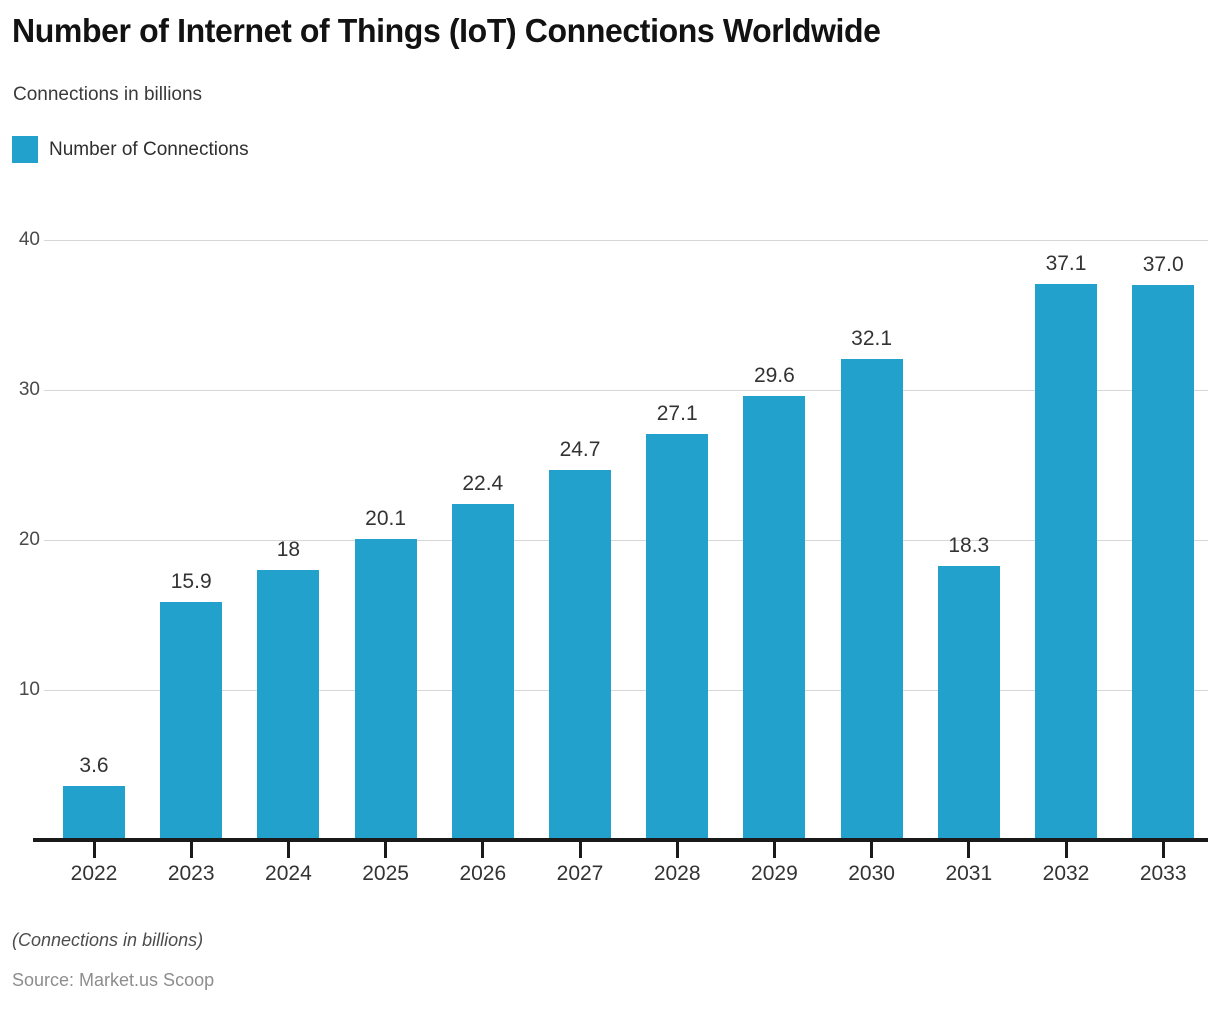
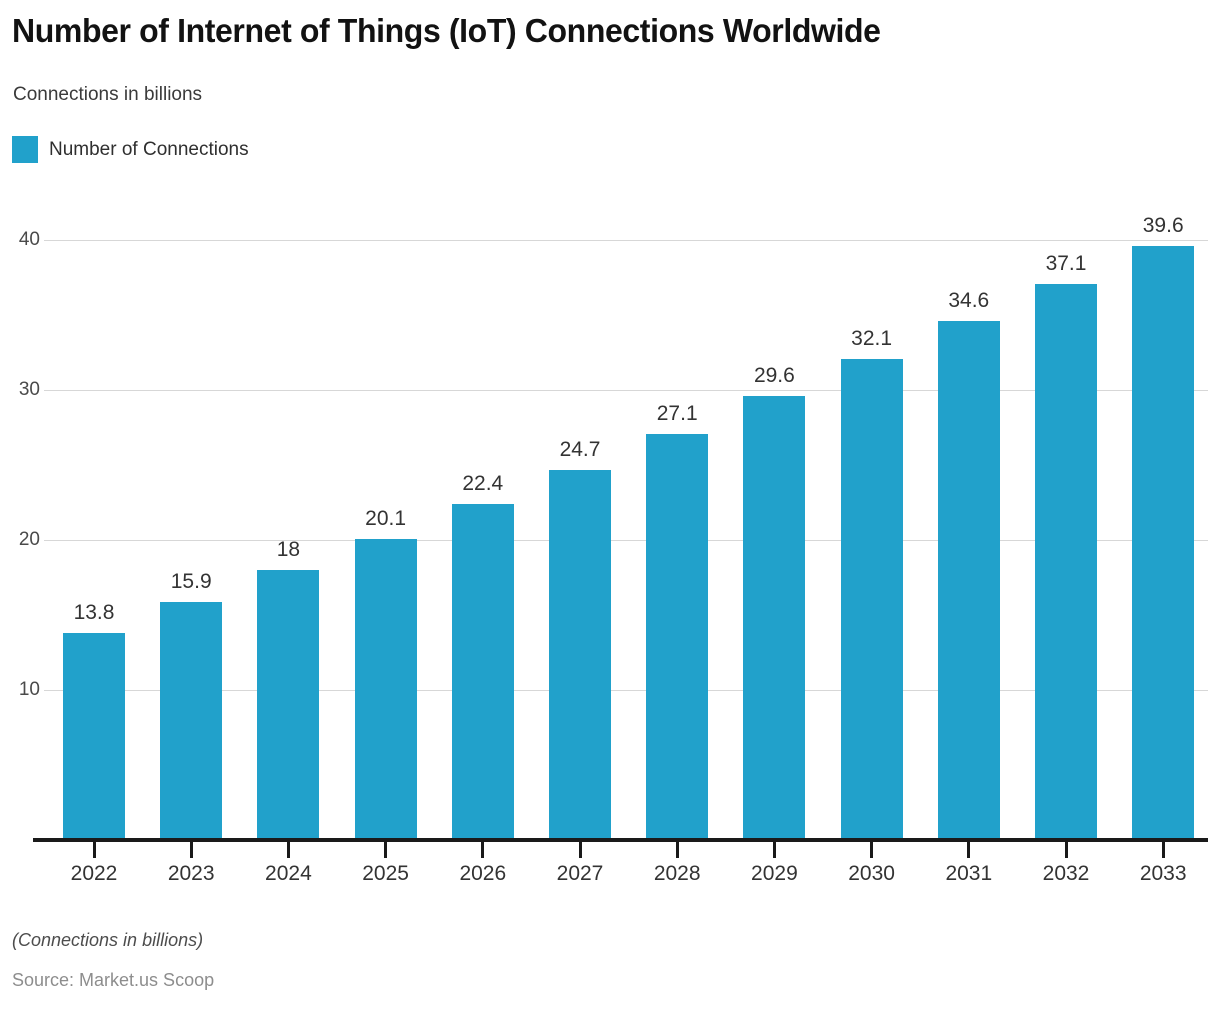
2022: 3.6 -> 13.8
2031: 18.3 -> 34.6
2033: 37.0 -> 39.6
